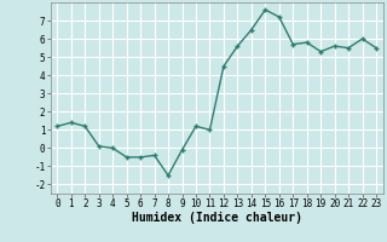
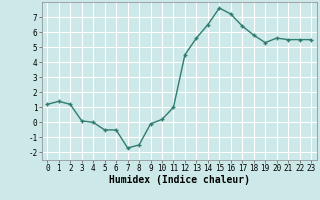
7: -0.4 -> -1.7
10: 1.2 -> 0.2
17: 5.7 -> 6.4
22: 6.0 -> 5.5
